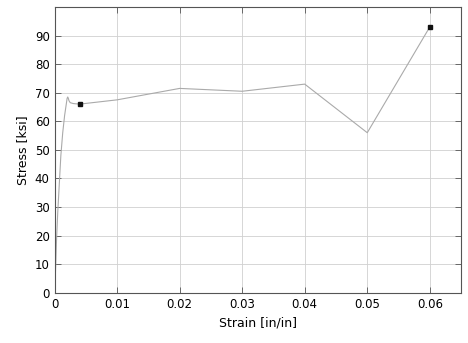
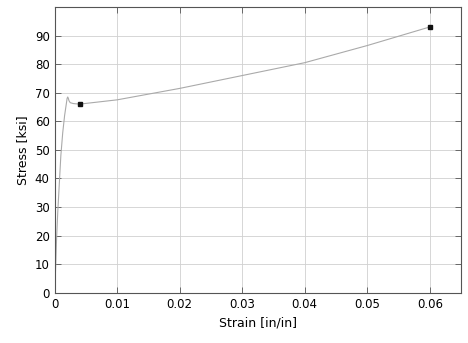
0.03: 70.5 -> 76.0
0.04: 73.0 -> 80.5
0.05: 56.0 -> 86.5
